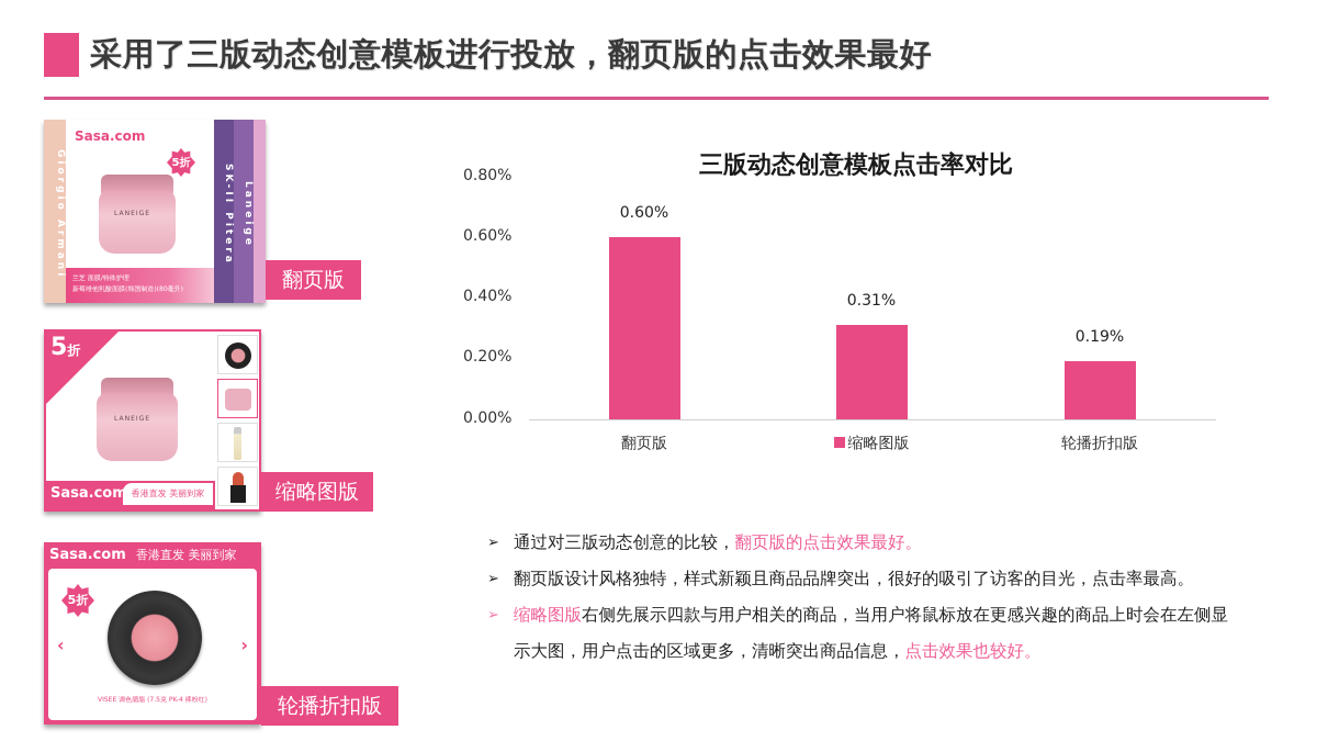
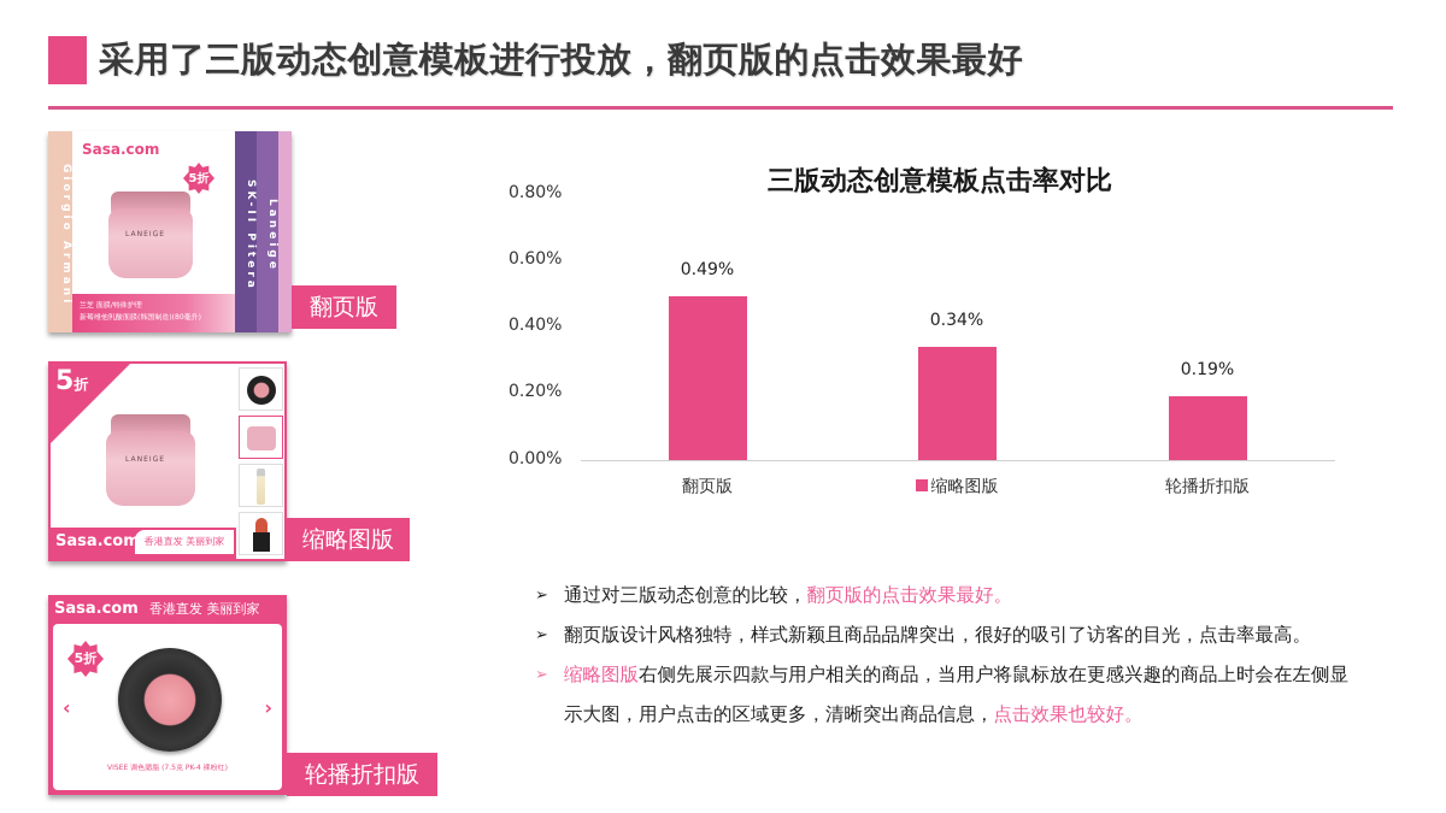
翻页版: 0.60% -> 0.49%
缩略图版: 0.31% -> 0.34%
